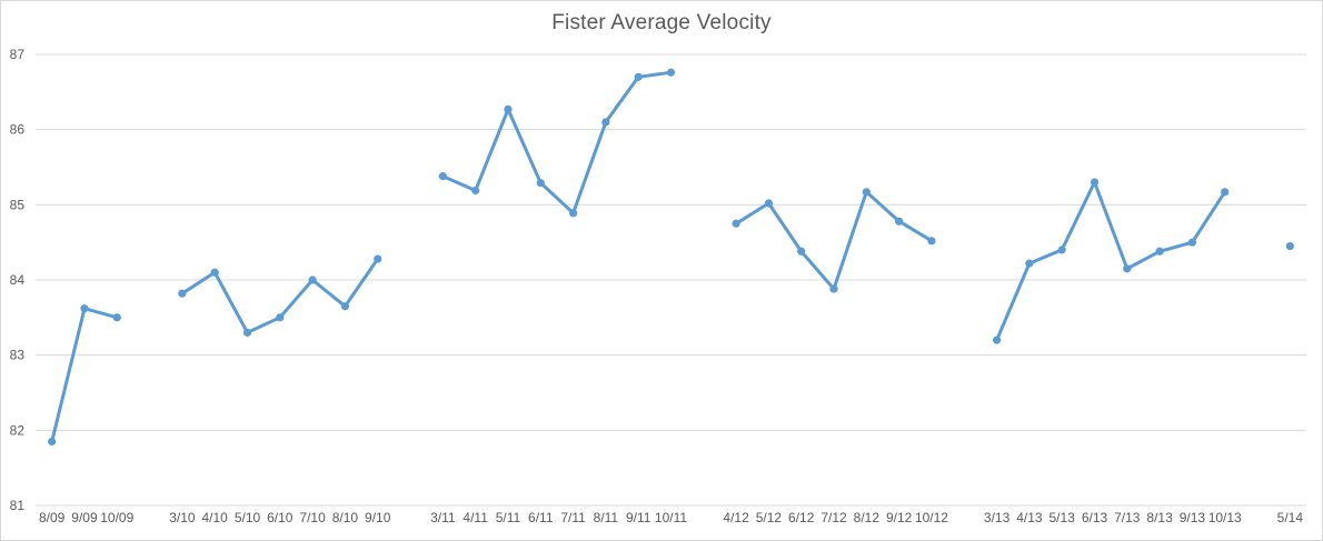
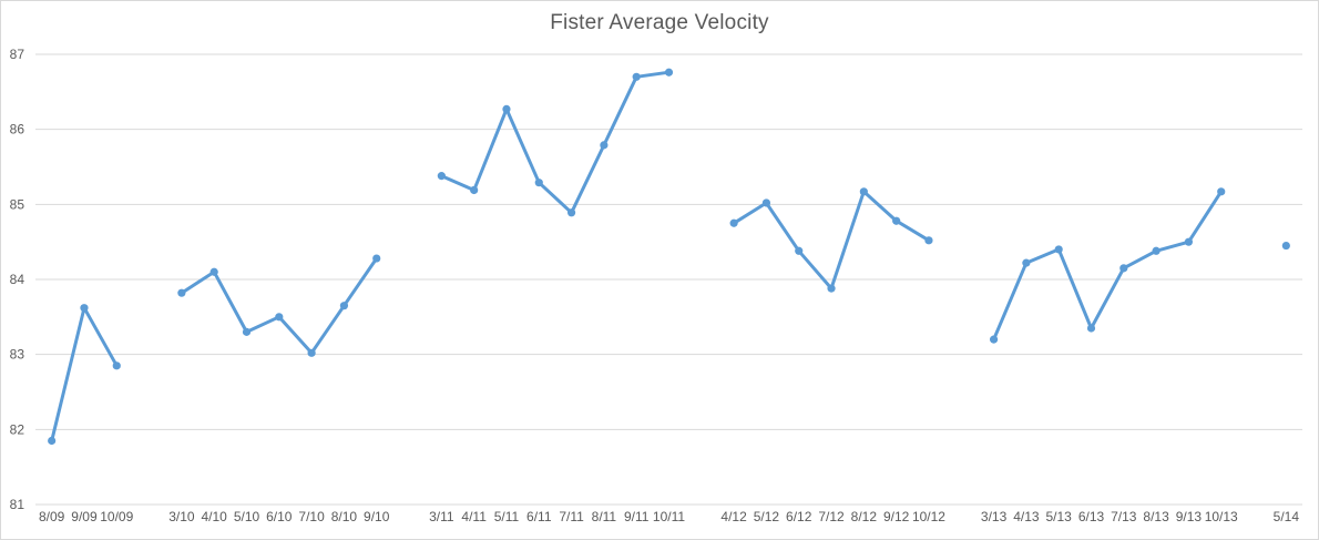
10/09: 83.5 -> 82.8
7/10: 84.0 -> 83.0
8/11: 86.1 -> 85.8
6/13: 85.3 -> 83.3
